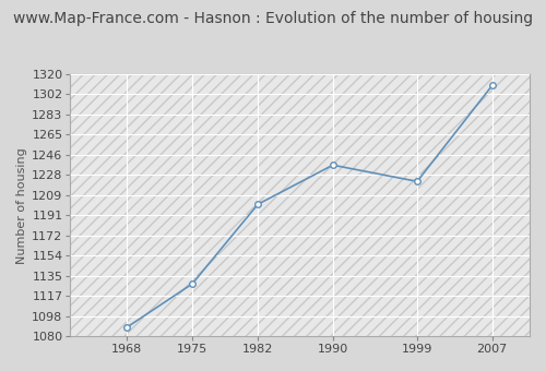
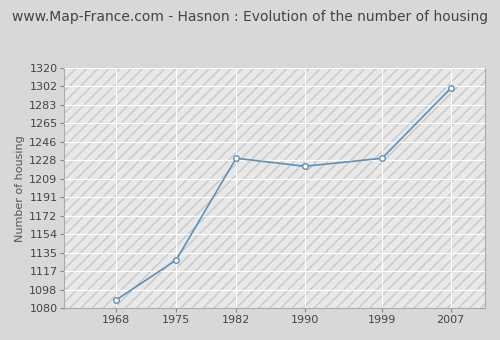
1982: 1201 -> 1230
1990: 1237 -> 1222
1999: 1222 -> 1230
2007: 1310 -> 1300
